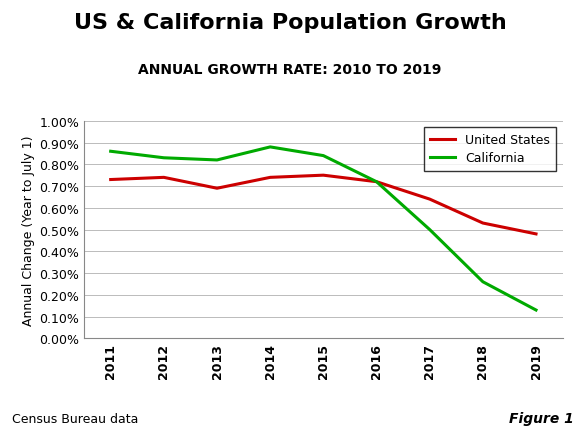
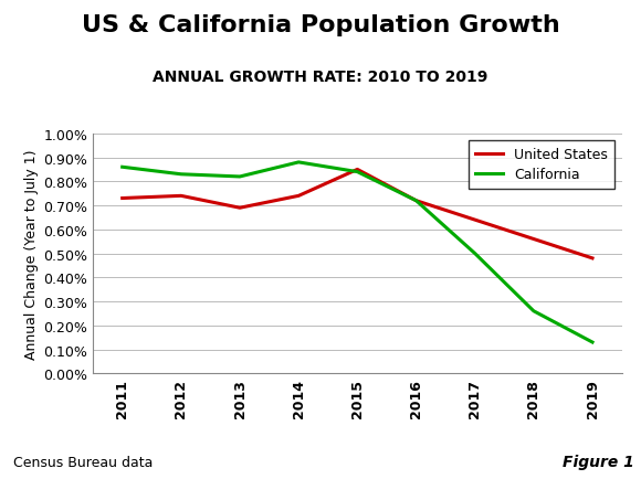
United States/2015: 0.75% -> 0.85%
United States/2018: 0.53% -> 0.56%
